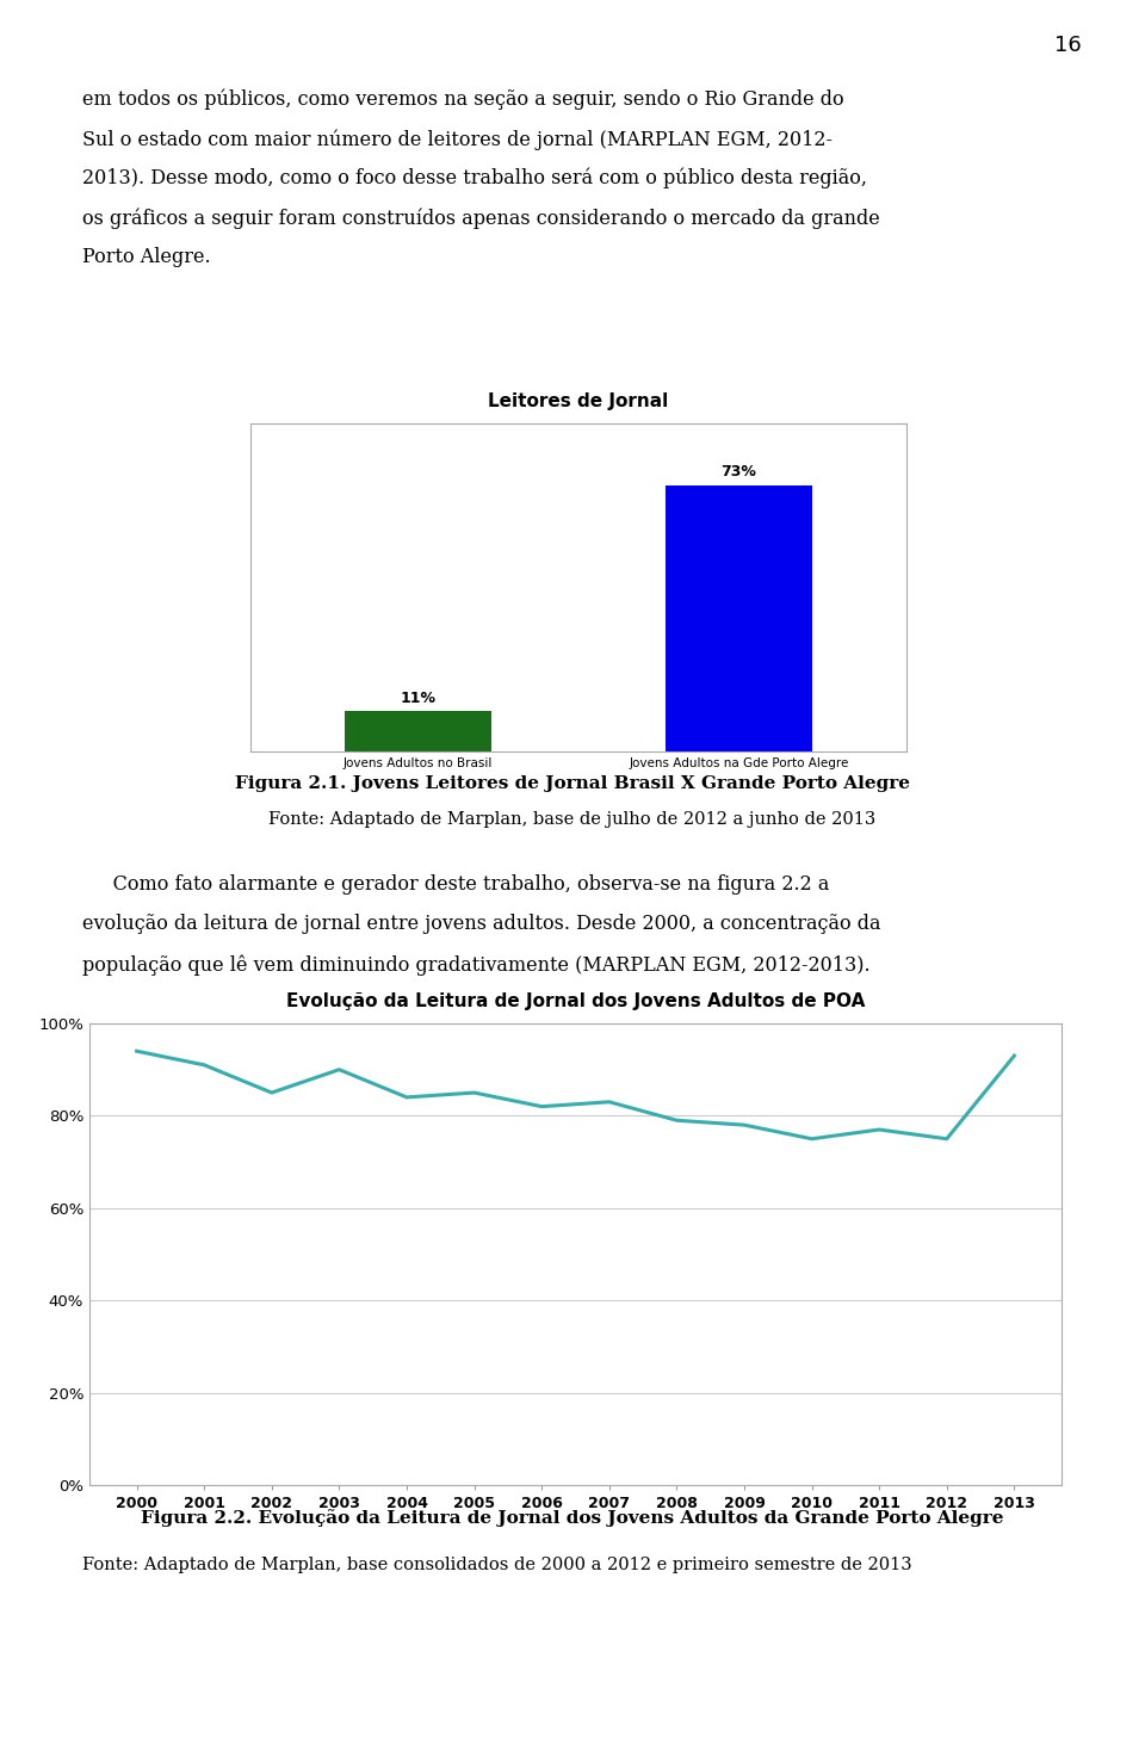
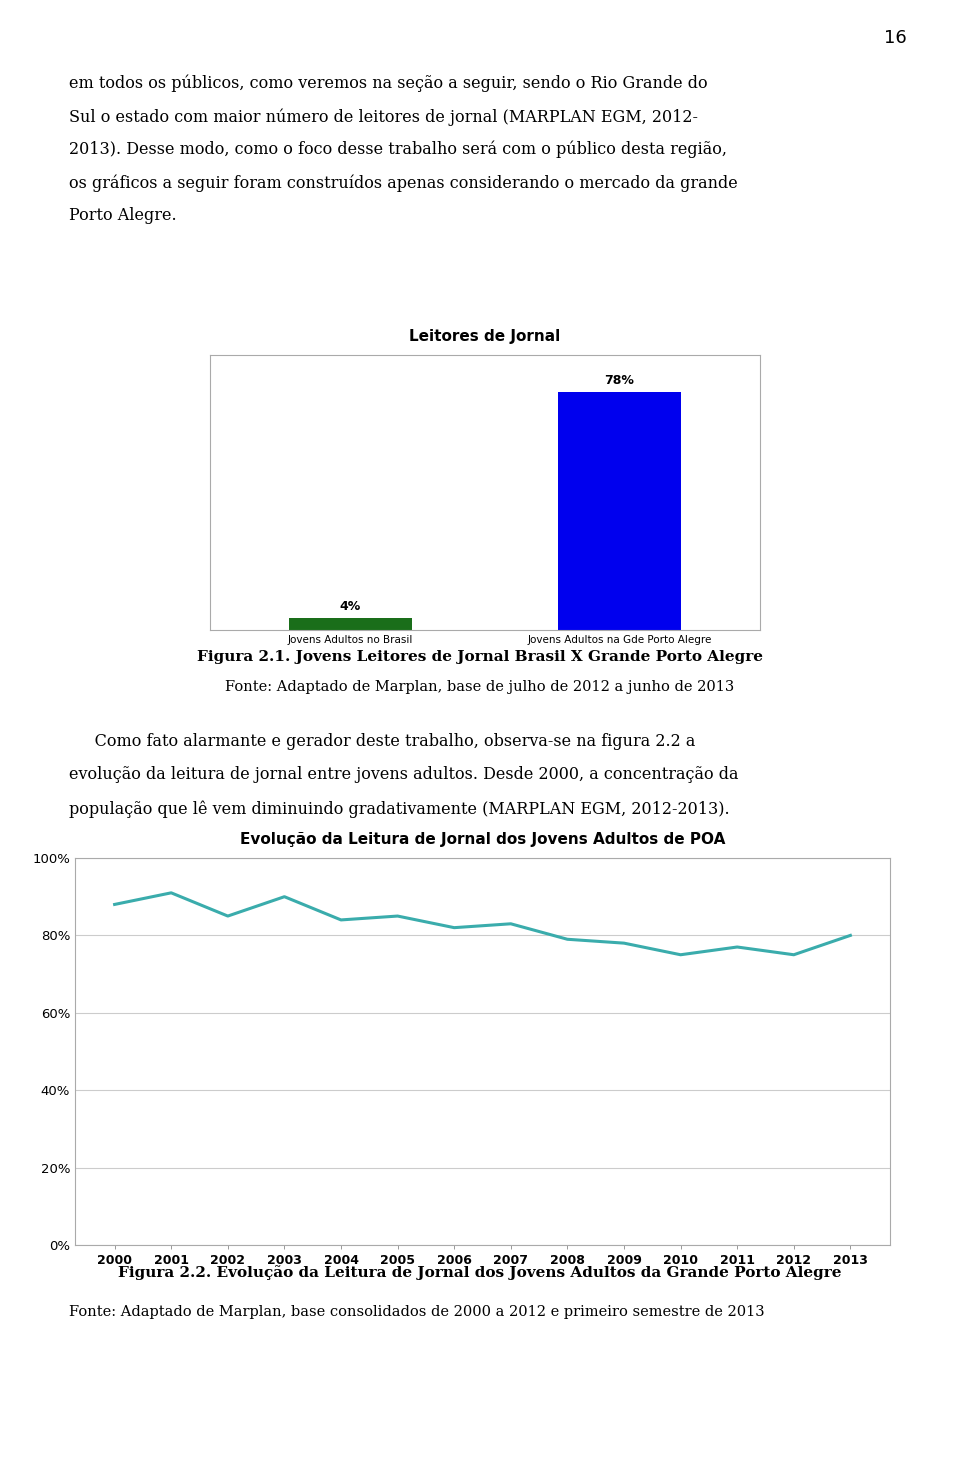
Leitores de Jornal/Jovens Adultos no Brasil: 11% -> 4%
Leitores de Jornal/Jovens Adultos na Gde Porto Alegre: 73% -> 78%
Evolução da Leitura de Jornal dos Jovens Adultos de POA/2000: 94% -> 88%
Evolução da Leitura de Jornal dos Jovens Adultos de POA/2013: 93% -> 80%
